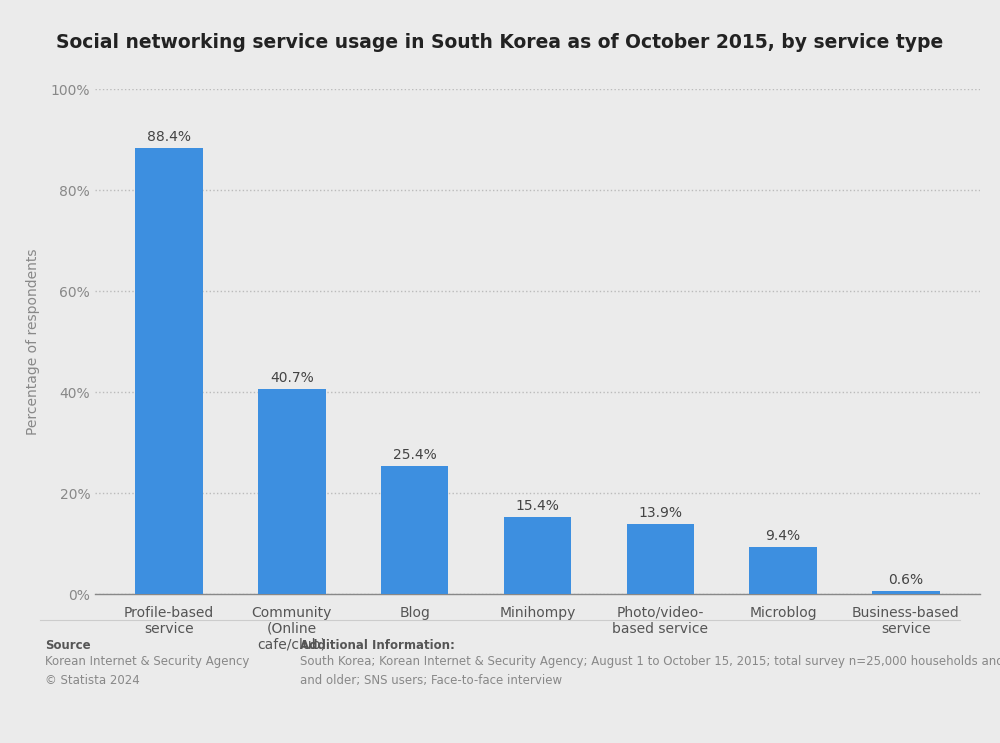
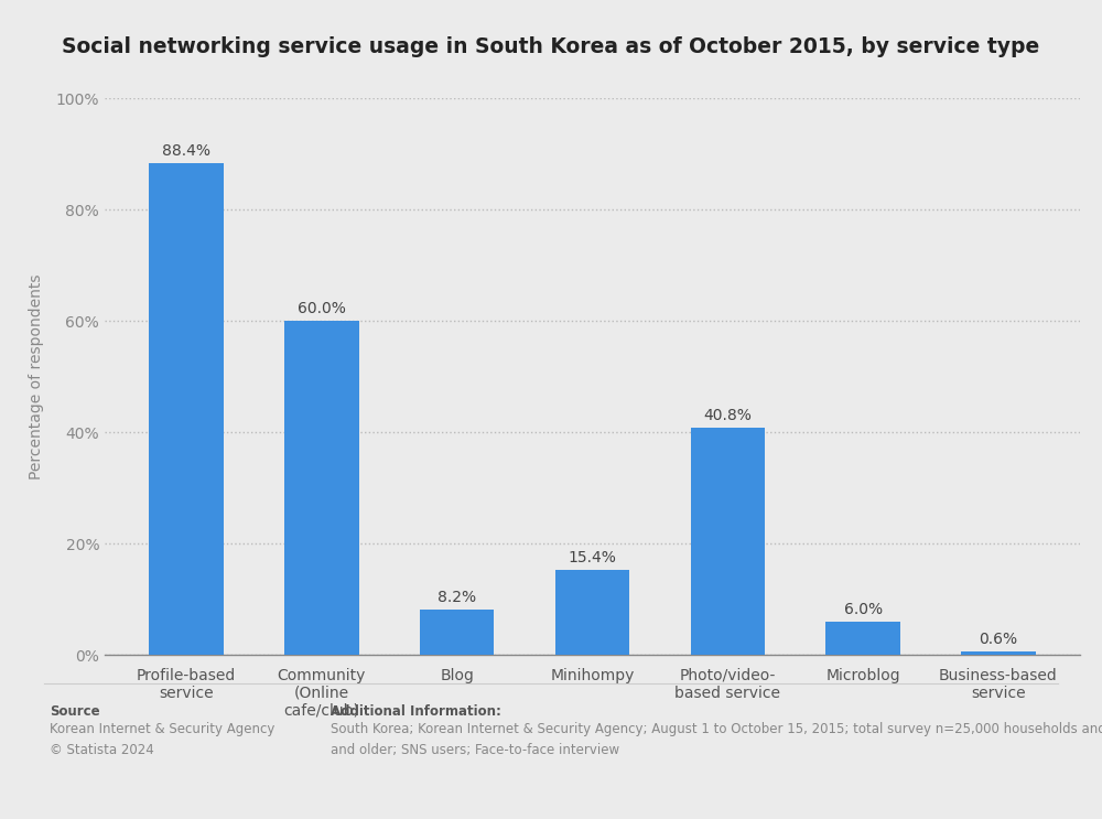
Community (Online cafe/club): 40.7% -> 60.0%
Blog: 25.4% -> 8.2%
Photo/video- based service: 13.9% -> 40.8%
Microblog: 9.4% -> 6.0%
